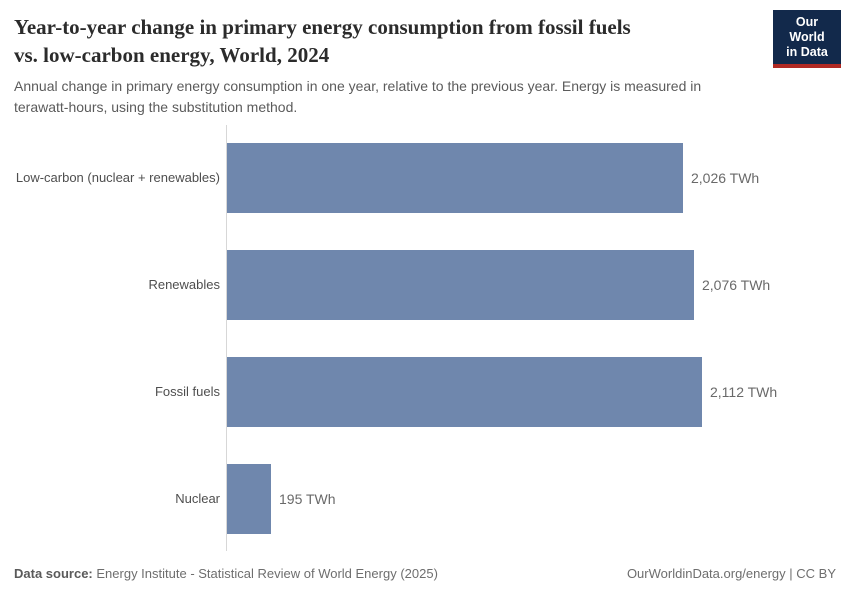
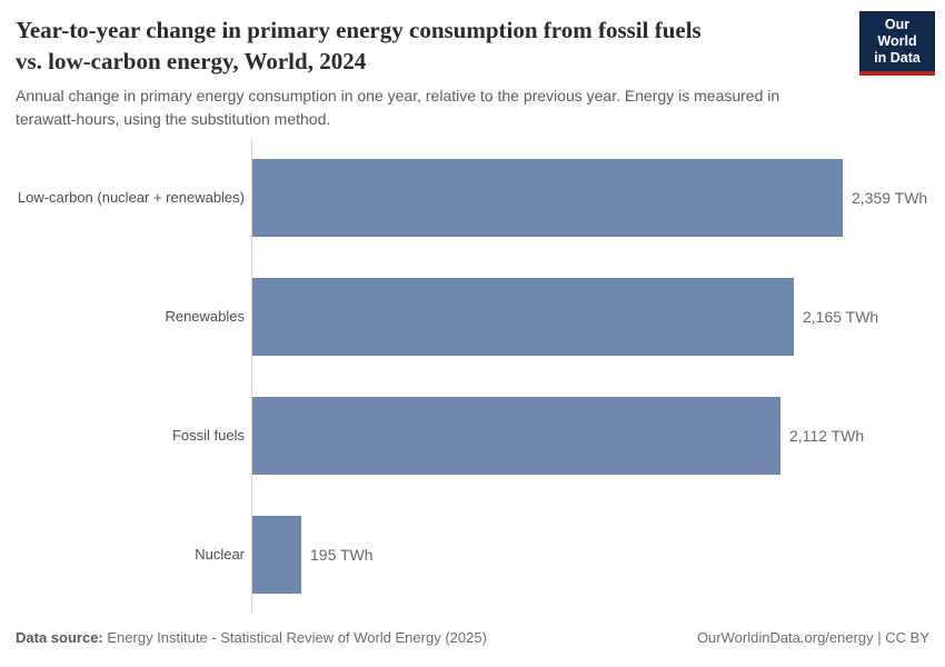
Low-carbon (nuclear + renewables): 2,026 -> 2,359
Renewables: 2,076 -> 2,165
